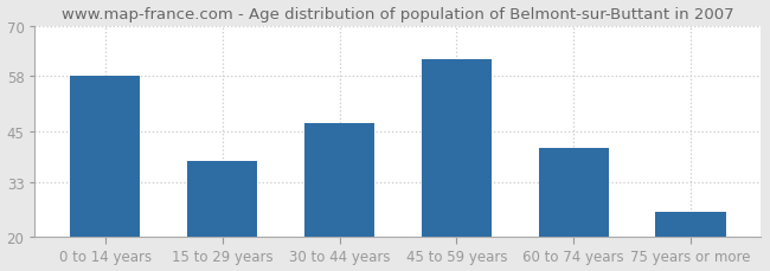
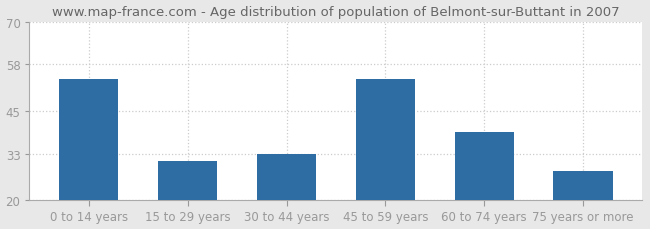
0 to 14 years: 58 -> 54
15 to 29 years: 38 -> 31
30 to 44 years: 47 -> 33
45 to 59 years: 62 -> 54
60 to 74 years: 41 -> 39
75 years or more: 26 -> 28
